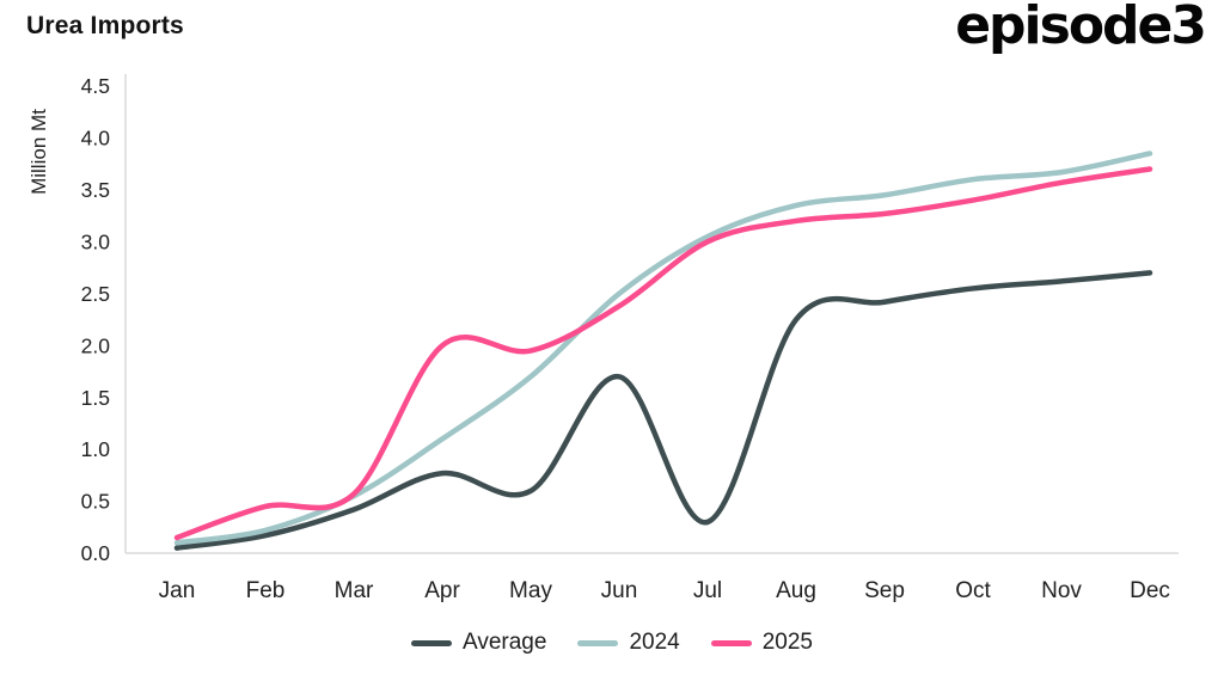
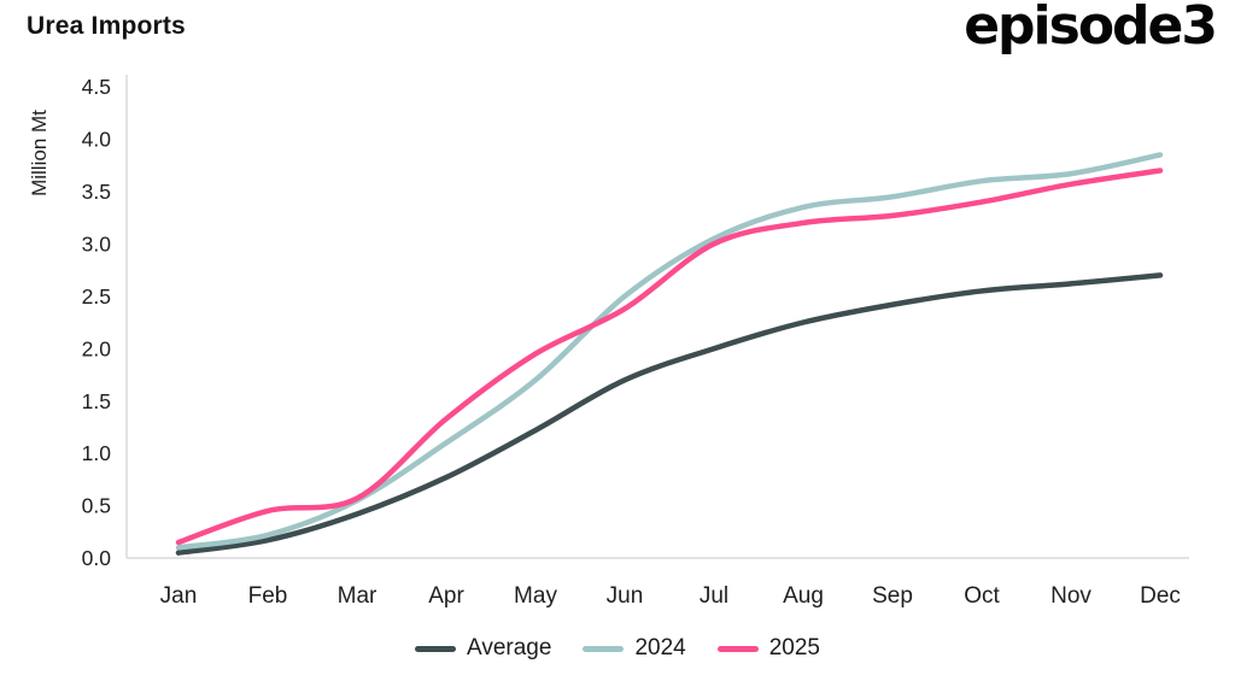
2025/Apr: 2.0 -> 1.3
Average/May: 0.6 -> 1.2
Average/Jul: 0.3 -> 2.0
